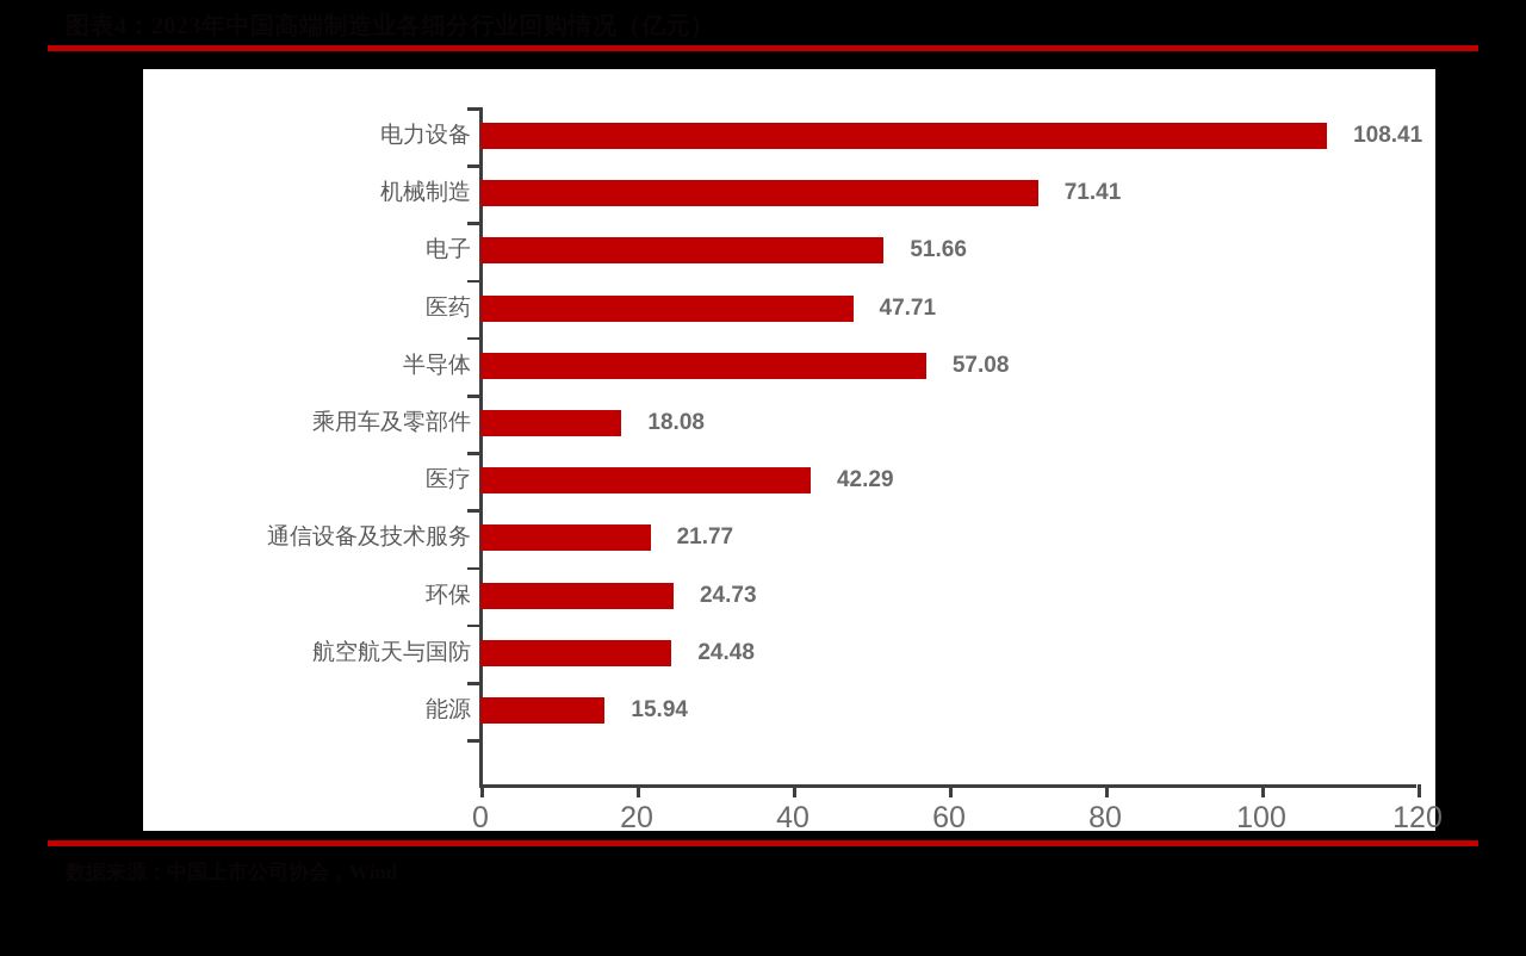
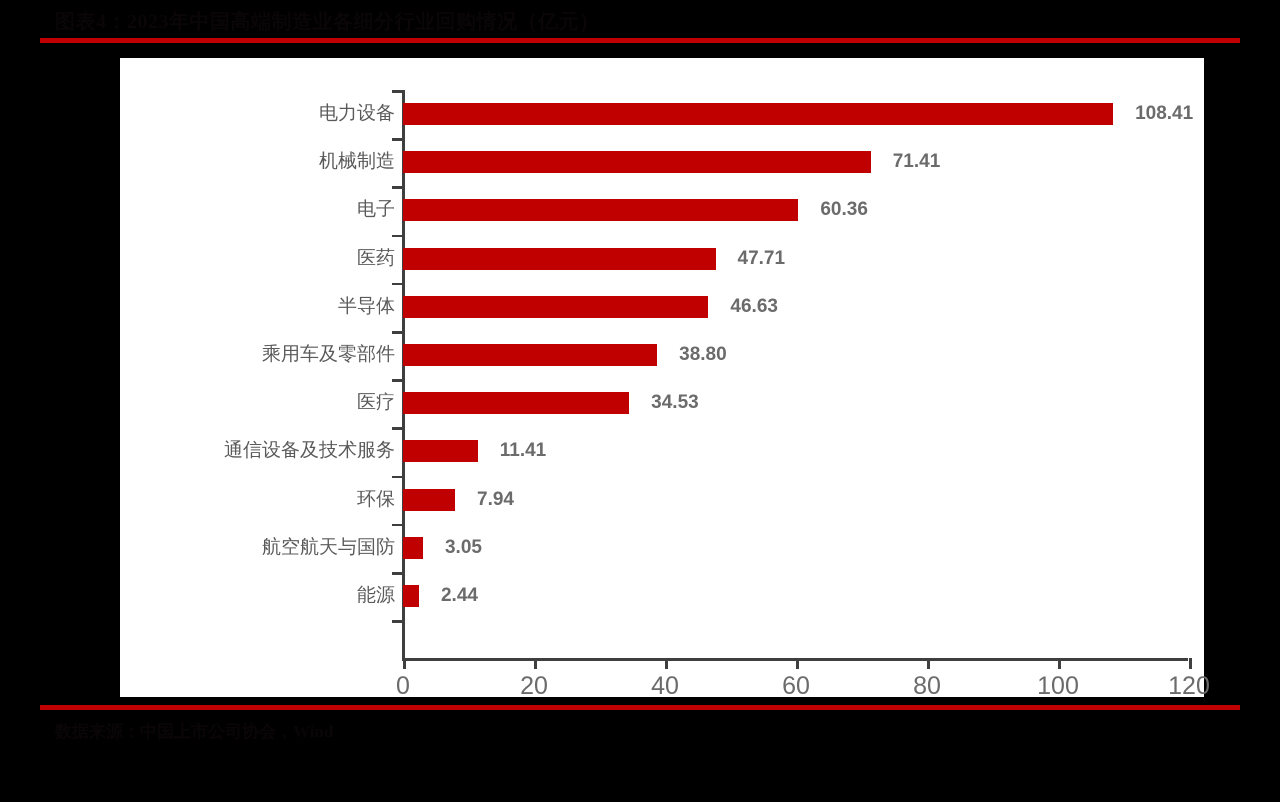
电子: 51.66 -> 60.36
半导体: 57.08 -> 46.63
乘用车及零部件: 18.08 -> 38.80
医疗: 42.29 -> 34.53
通信设备及技术服务: 21.77 -> 11.41
环保: 24.73 -> 7.94
航空航天与国防: 24.48 -> 3.05
能源: 15.94 -> 2.44
